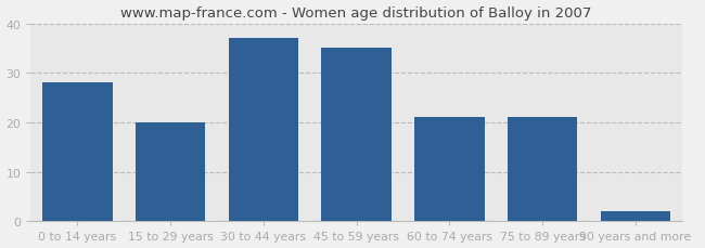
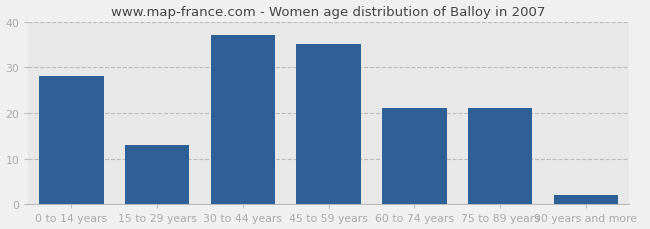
15 to 29 years: 20 -> 13
